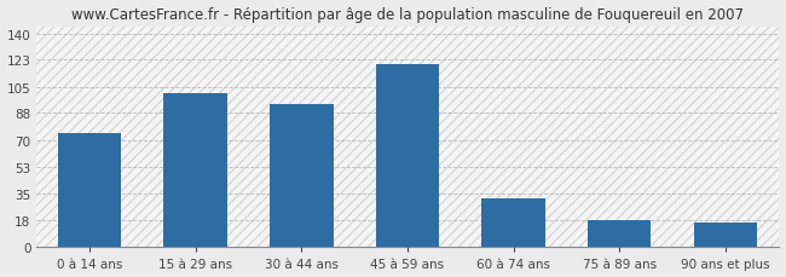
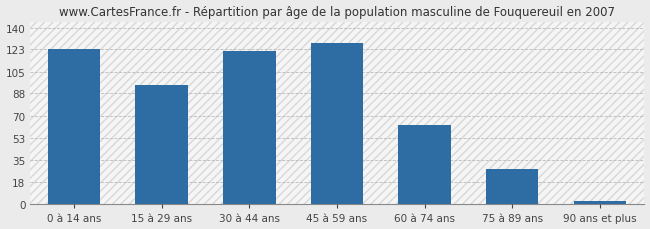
0 à 14 ans: 75 -> 123
15 à 29 ans: 101 -> 95
30 à 44 ans: 94 -> 122
45 à 59 ans: 120 -> 128
60 à 74 ans: 32 -> 63
75 à 89 ans: 18 -> 28
90 ans et plus: 16 -> 3
